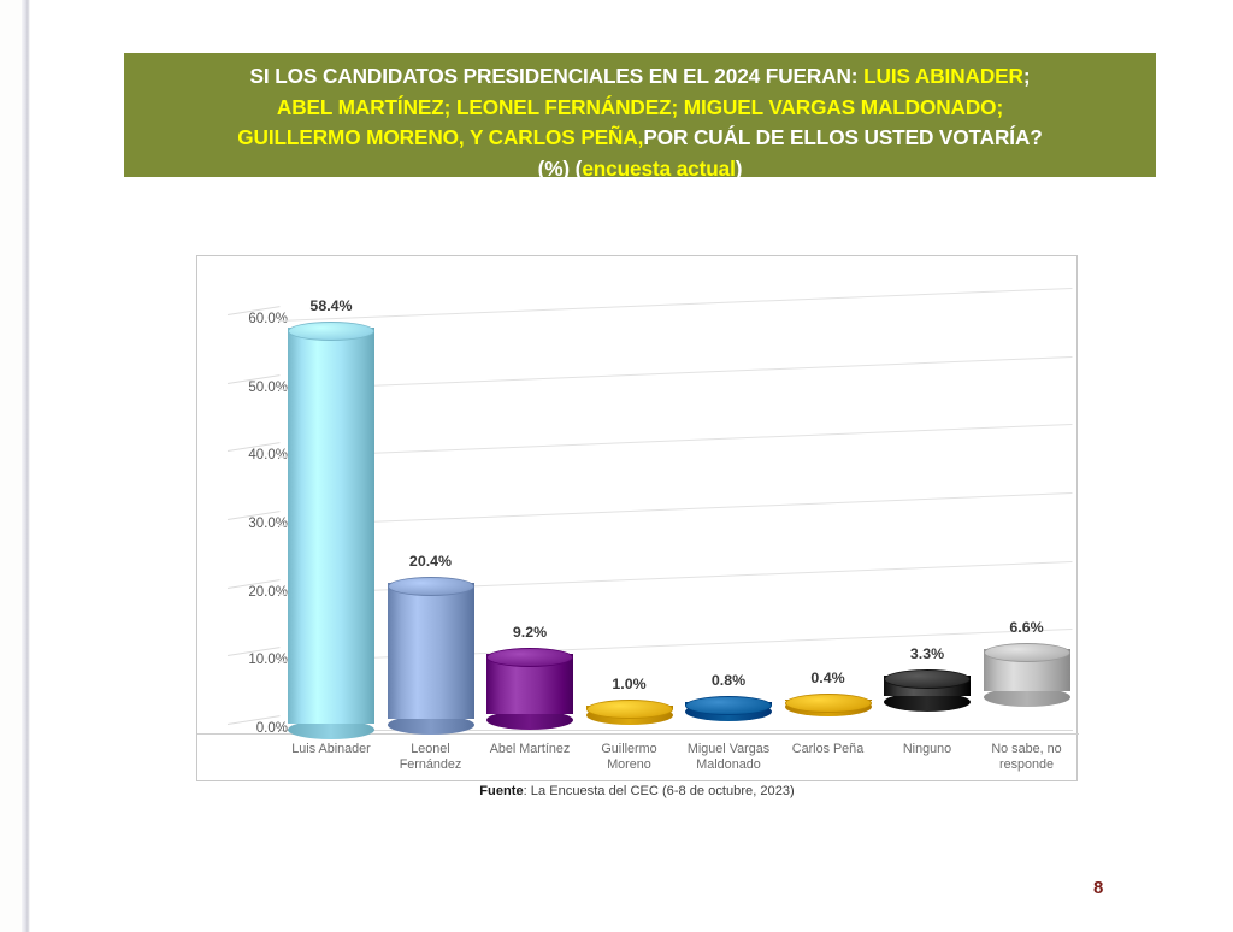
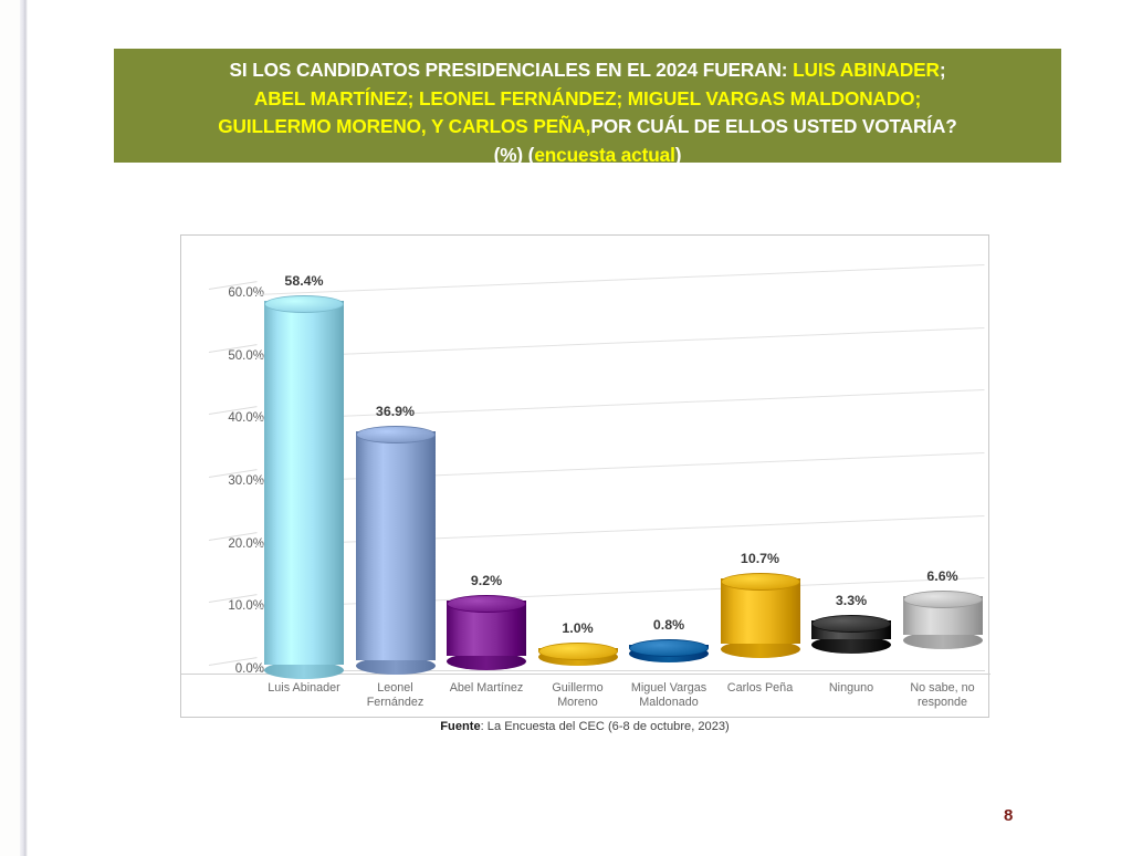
Leonel Fernández: 20.4% -> 36.9%
Carlos Peña: 0.4% -> 10.7%
